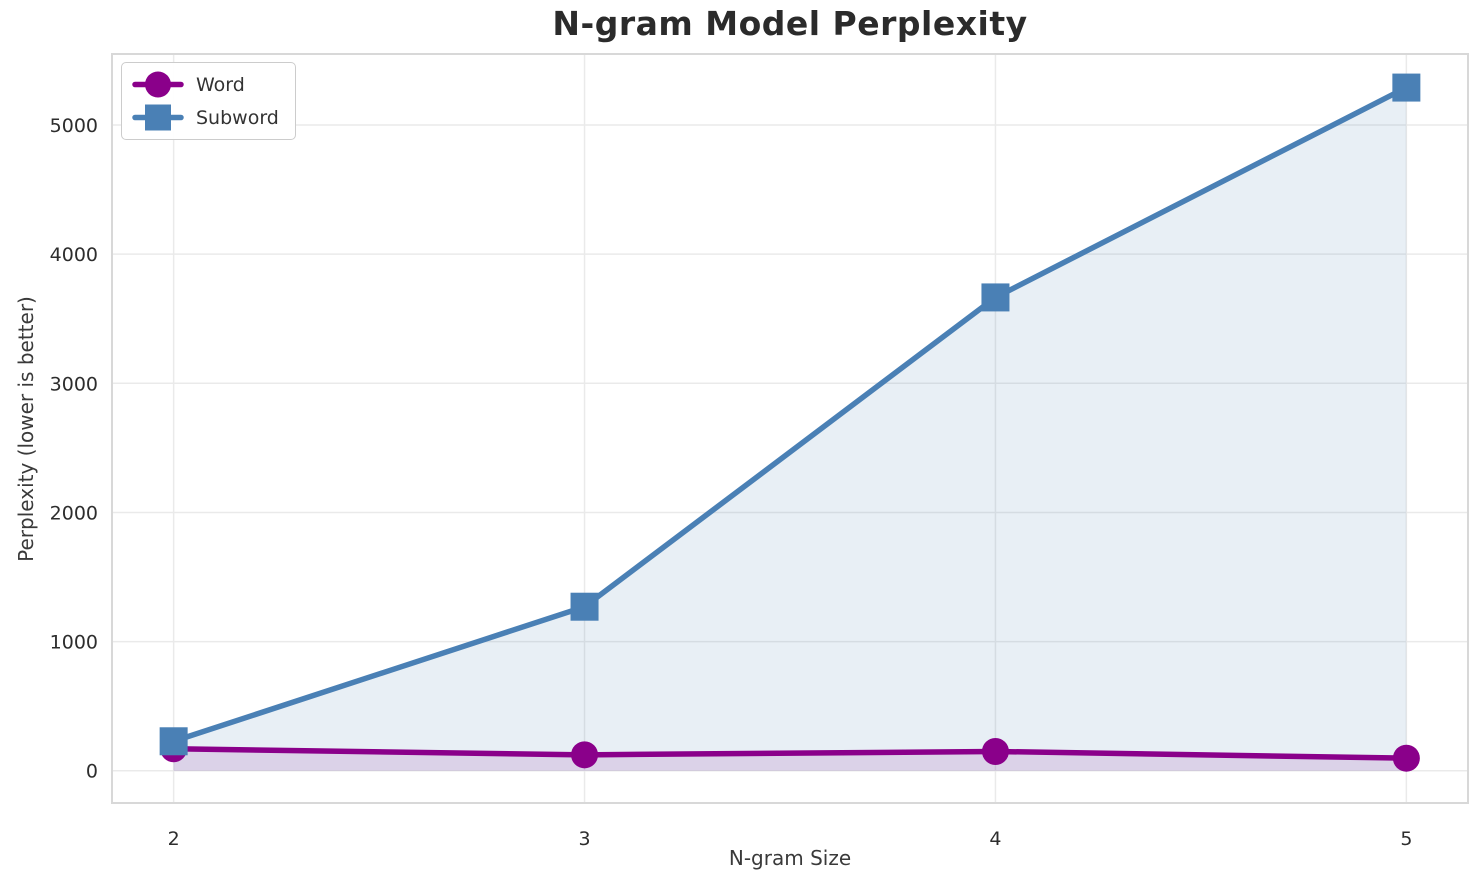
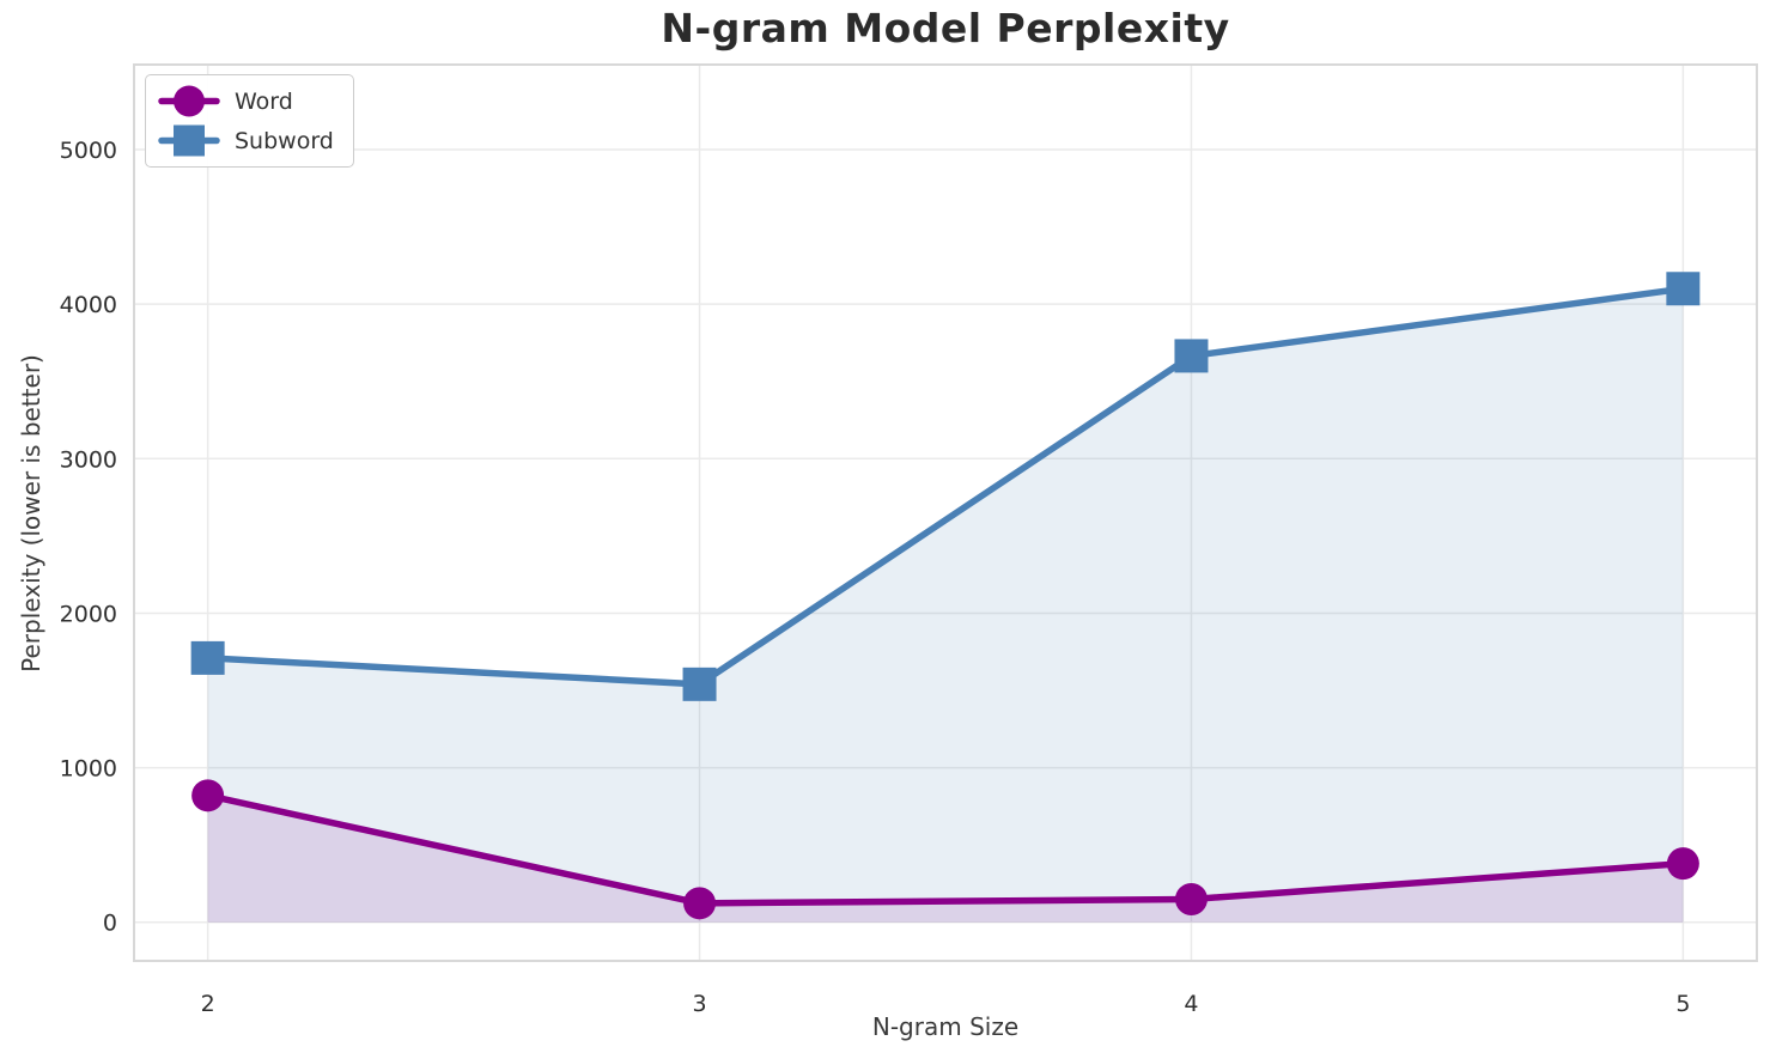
Word/2: 170 -> 820
Subword/2: 230 -> 1710
Subword/3: 1270 -> 1540
Word/5: 100 -> 380
Subword/5: 5290 -> 4100
